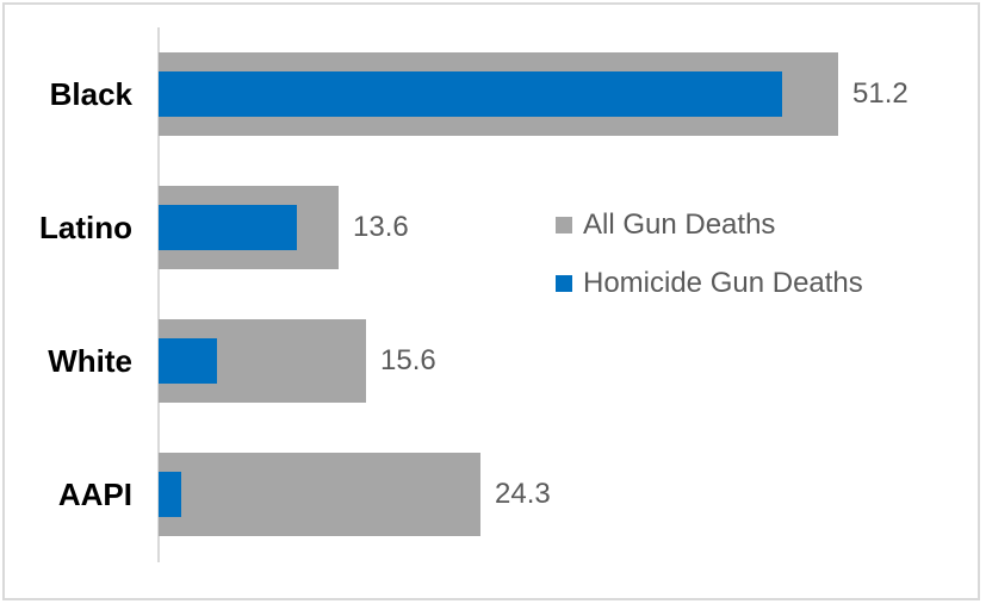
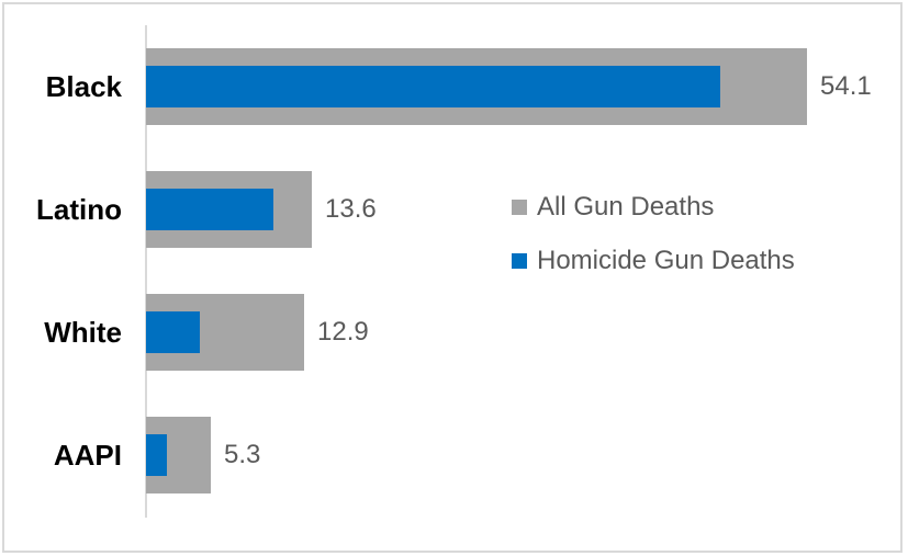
All Gun Deaths/Black: 51.2 -> 54.1
All Gun Deaths/White: 15.6 -> 12.9
All Gun Deaths/AAPI: 24.3 -> 5.3
